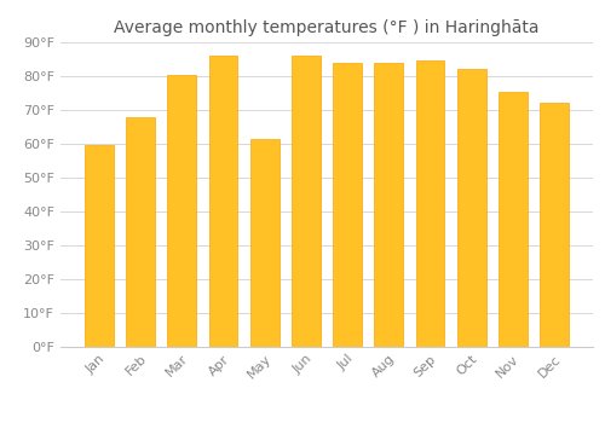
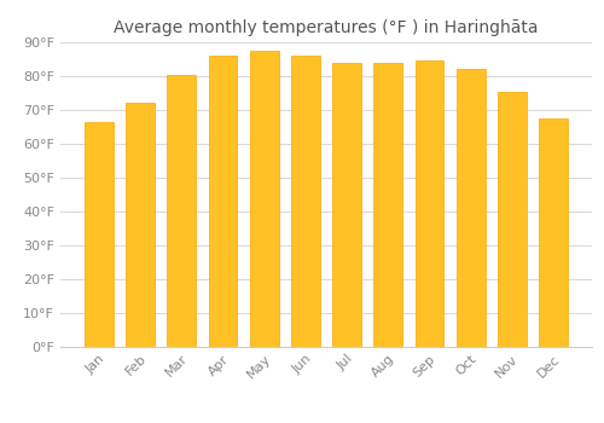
Jan: 59.5°F -> 66.5°F
Feb: 68.0°F -> 72.0°F
May: 61.5°F -> 87.5°F
Dec: 72.0°F -> 67.5°F
